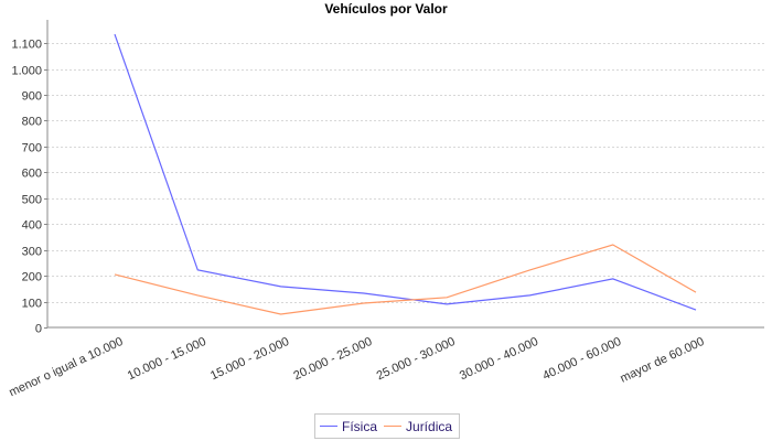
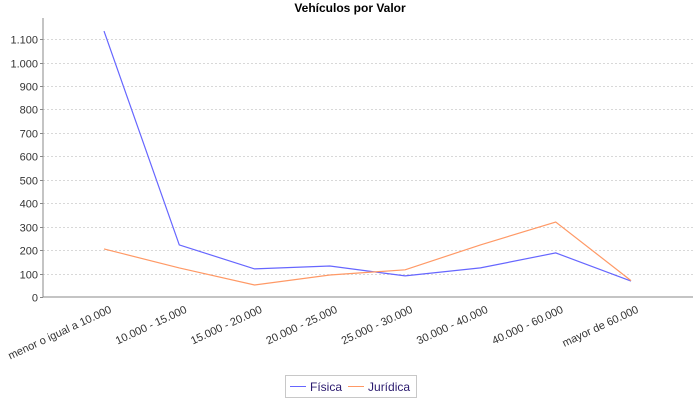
Física/15.000 - 20.000: 160 -> 120
Jurídica/mayor de 60.000: 140 -> 70
